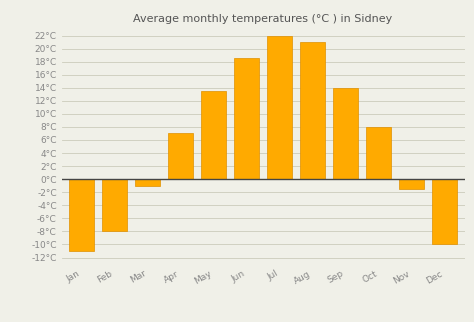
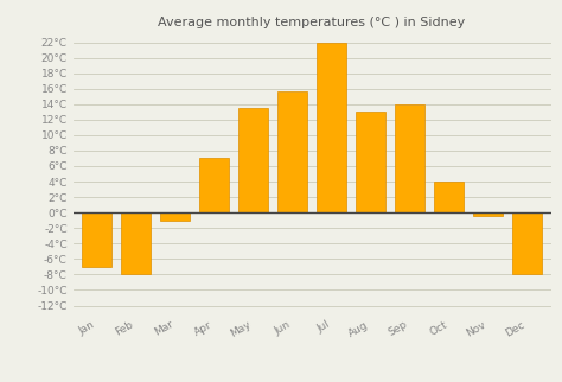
Jan: -11.0°C -> -7.0°C
Jun: 18.5°C -> 15.6°C
Aug: 21.0°C -> 13.0°C
Oct: 8.0°C -> 4.0°C
Nov: -1.5°C -> -0.4°C
Dec: -10.0°C -> -8.0°C
